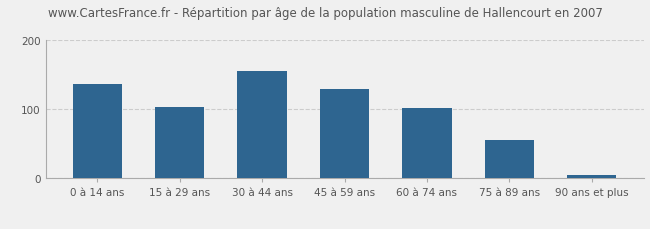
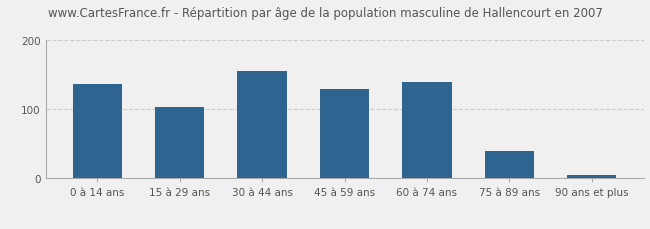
60 à 74 ans: 102 -> 140
75 à 89 ans: 55 -> 40
